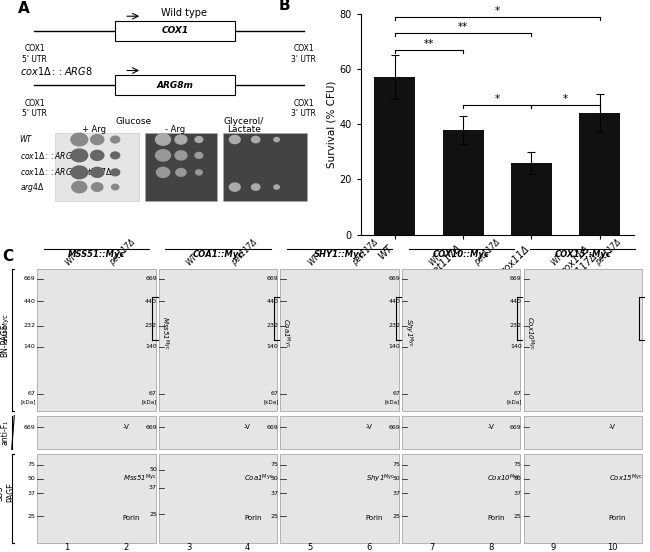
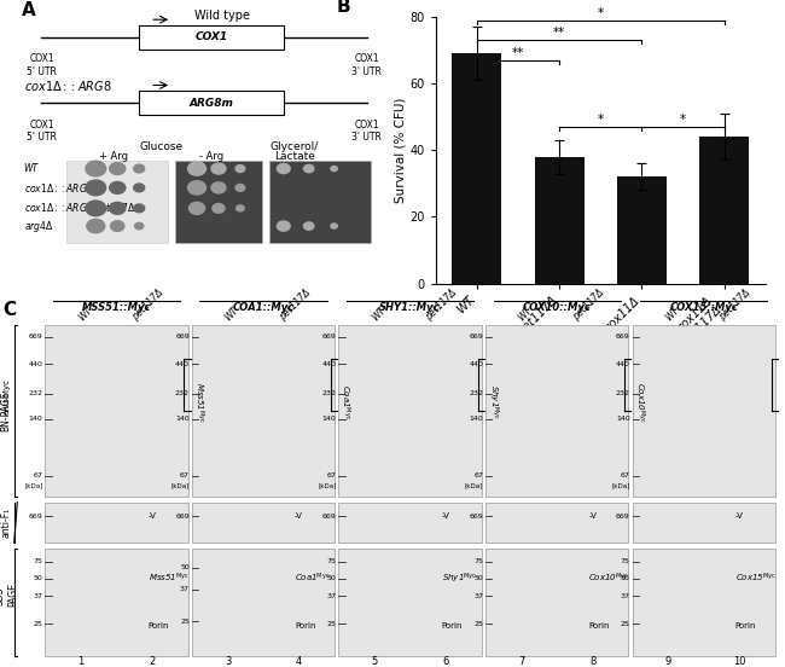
WT: 57 -> 69
cox11Δ: 26 -> 32
